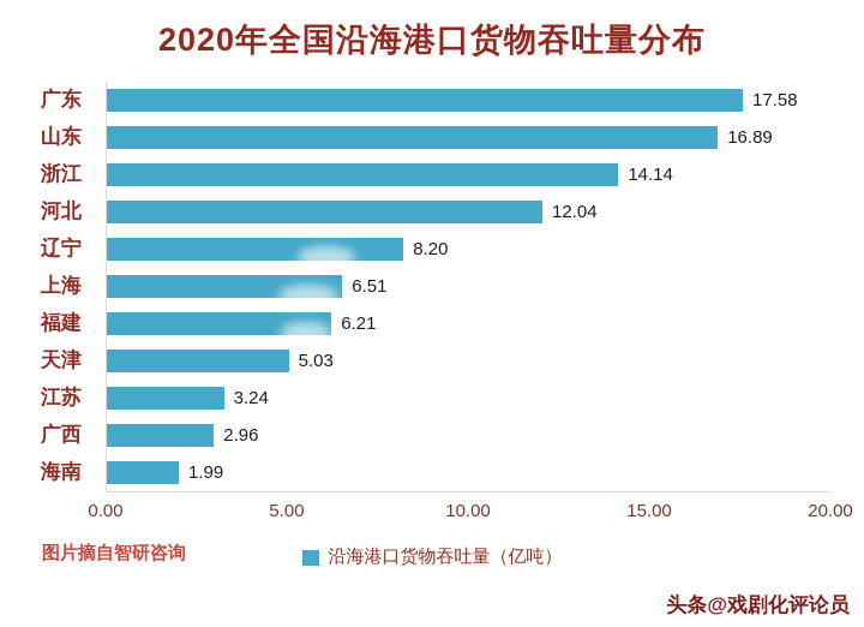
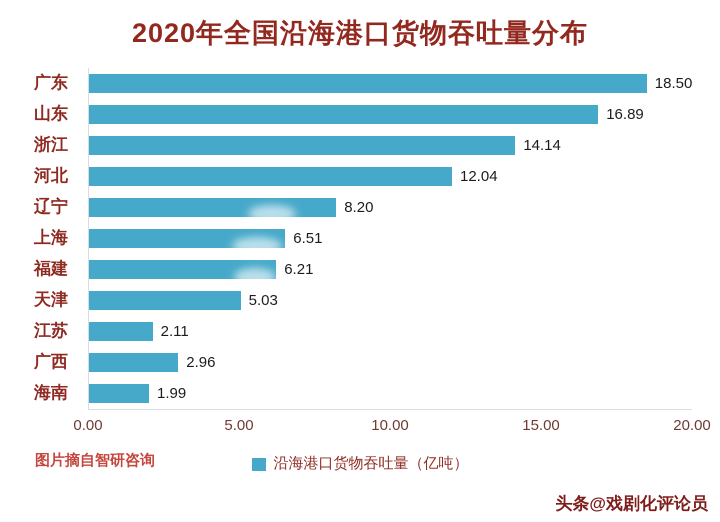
广东: 17.58 -> 18.50
江苏: 3.24 -> 2.11
